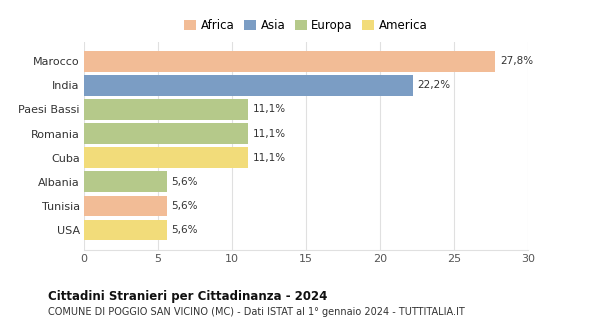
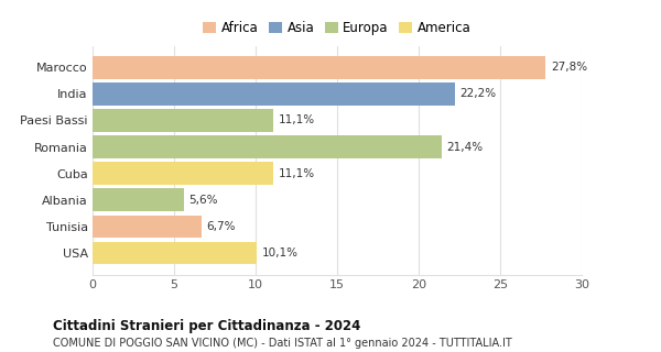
Romania: 11,1% -> 21,4%
Tunisia: 5,6% -> 6,7%
USA: 5,6% -> 10,1%
